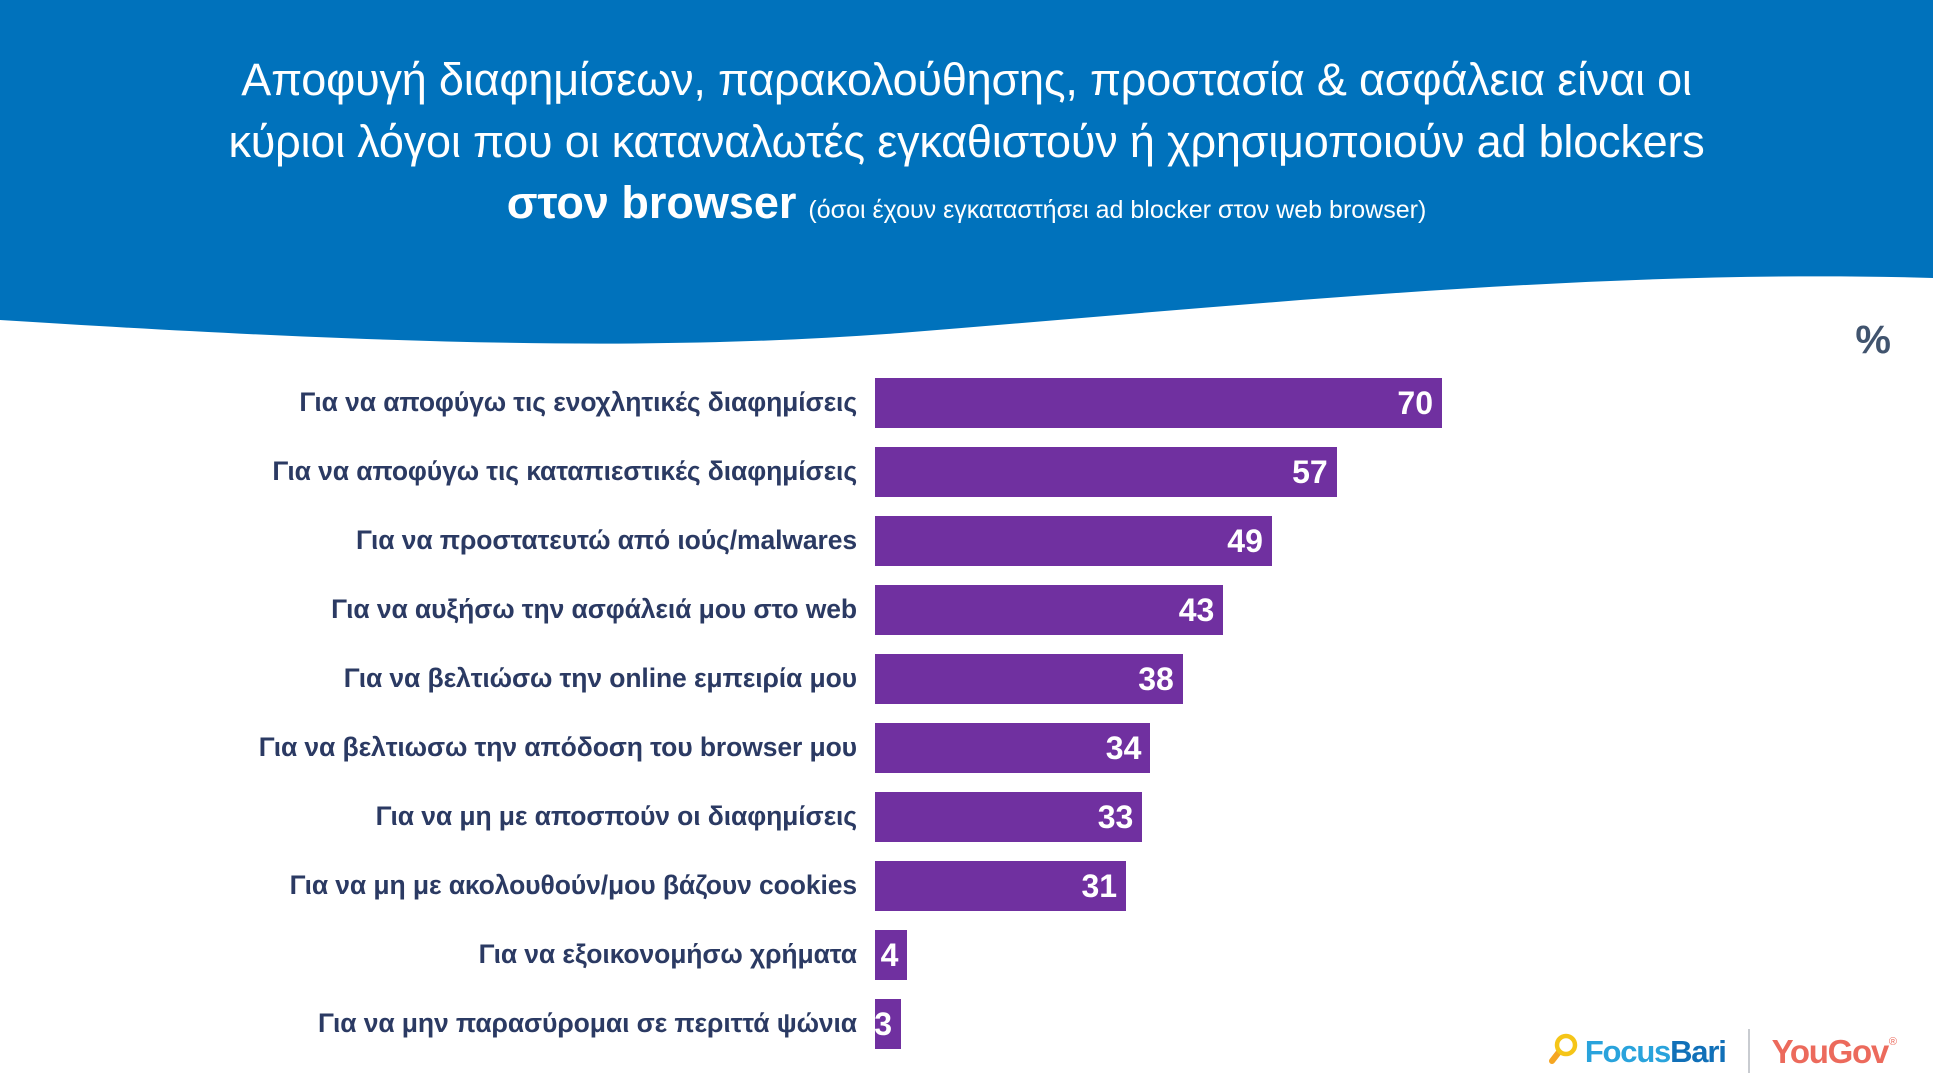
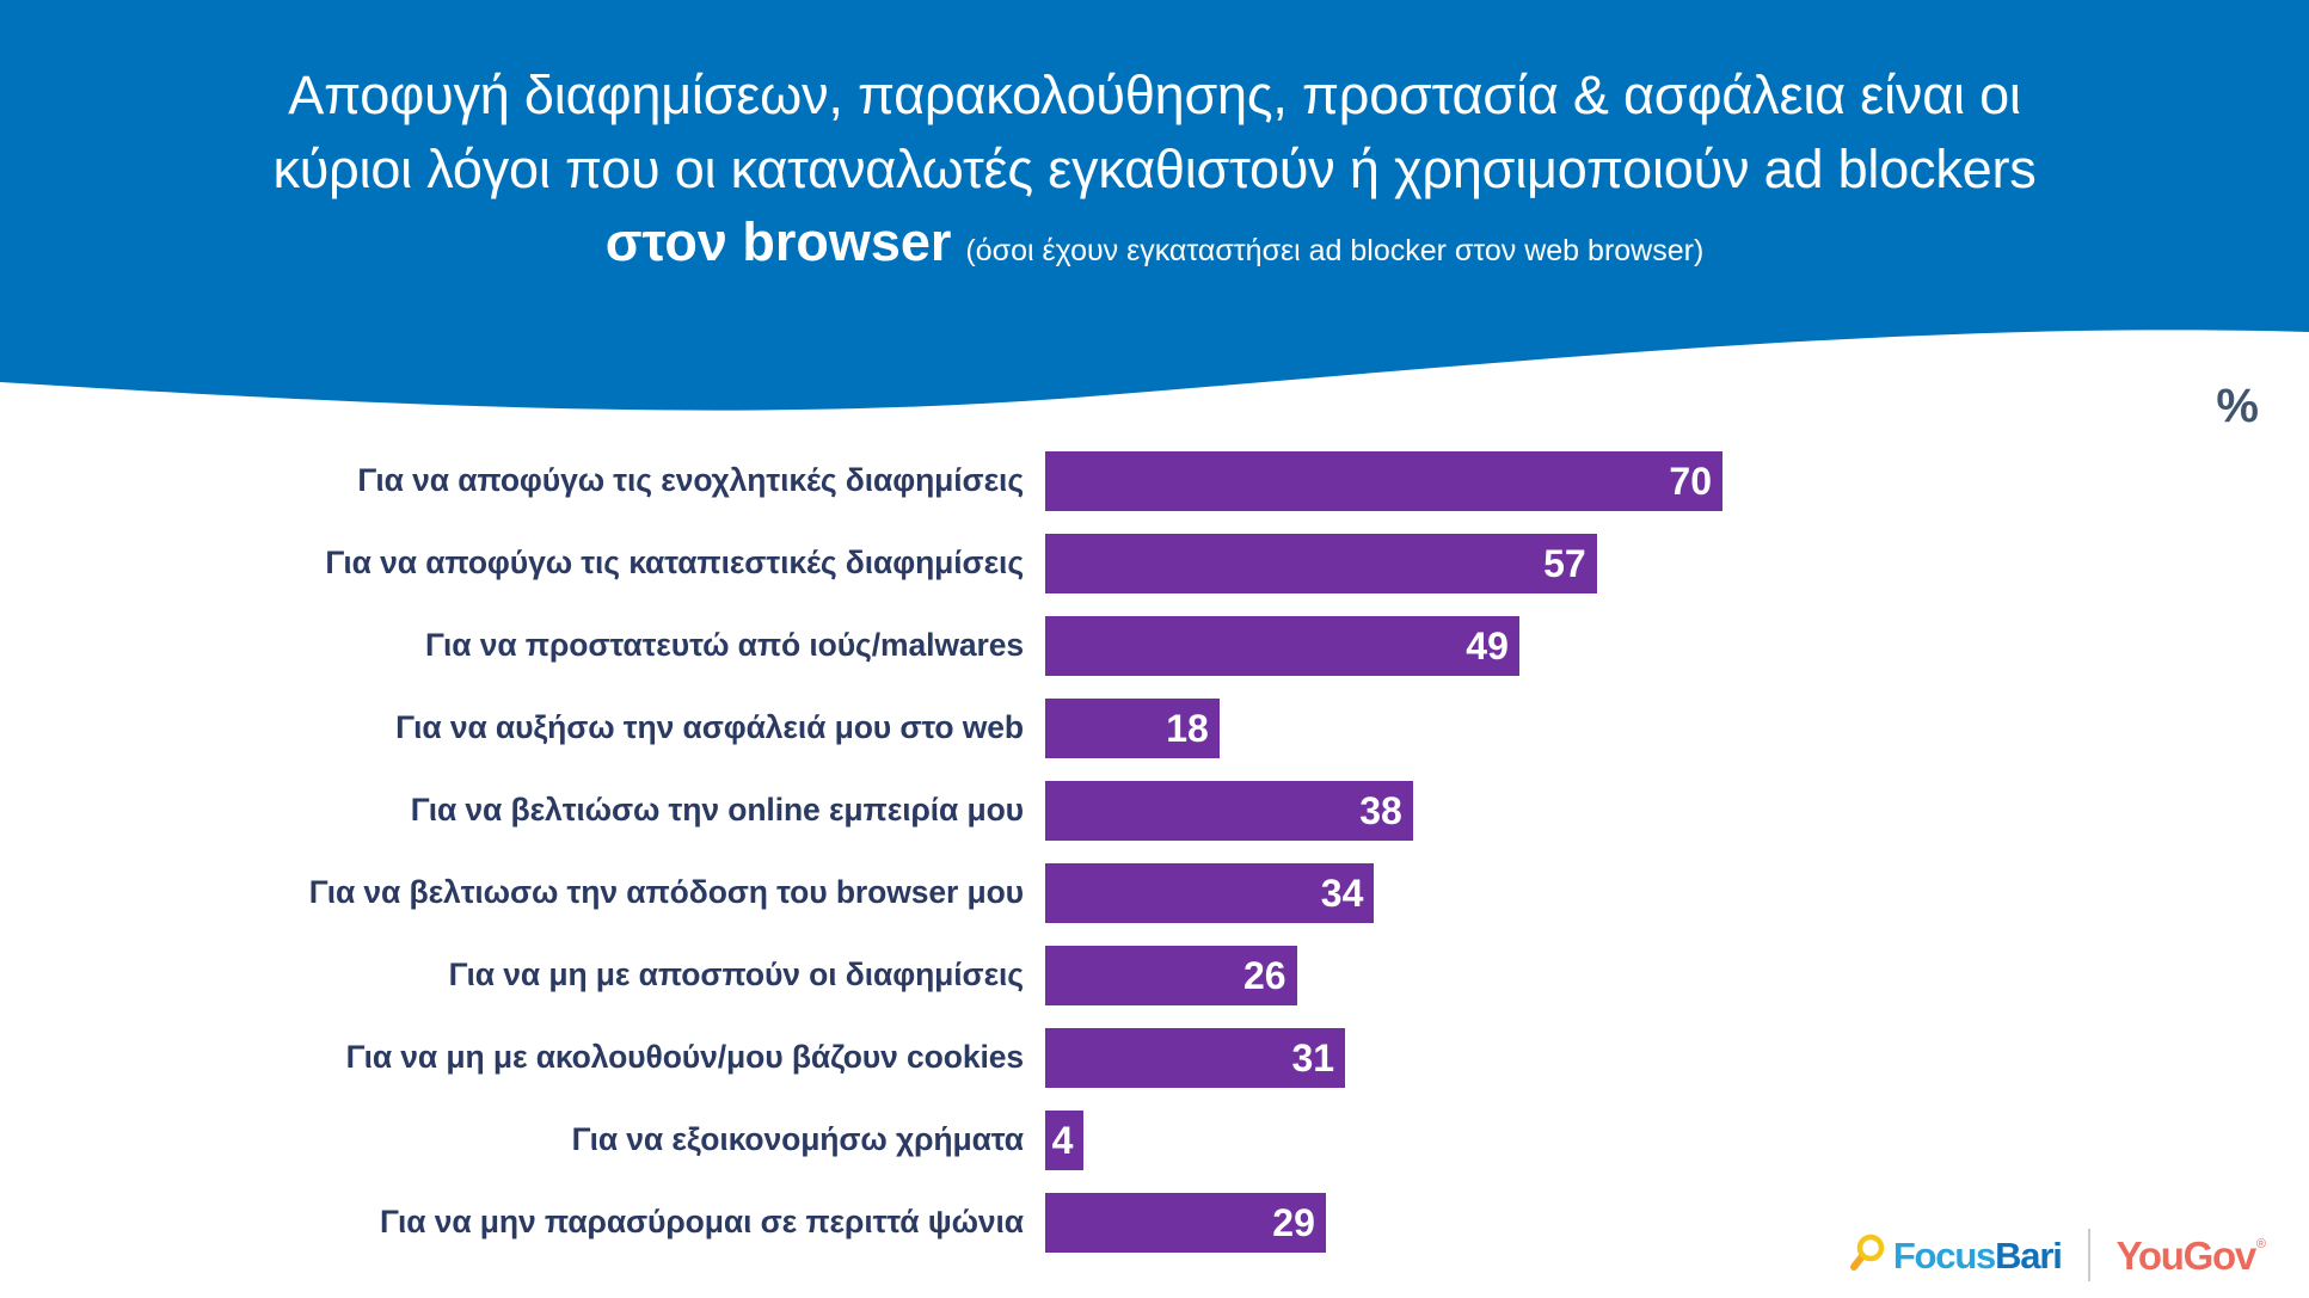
Για να αυξήσω την ασφάλειά μου στο web: 43 -> 18
Για να μη με αποσπούν οι διαφημίσεις: 33 -> 26
Για να μην παρασύρομαι σε περιττά ψώνια: 3 -> 29
